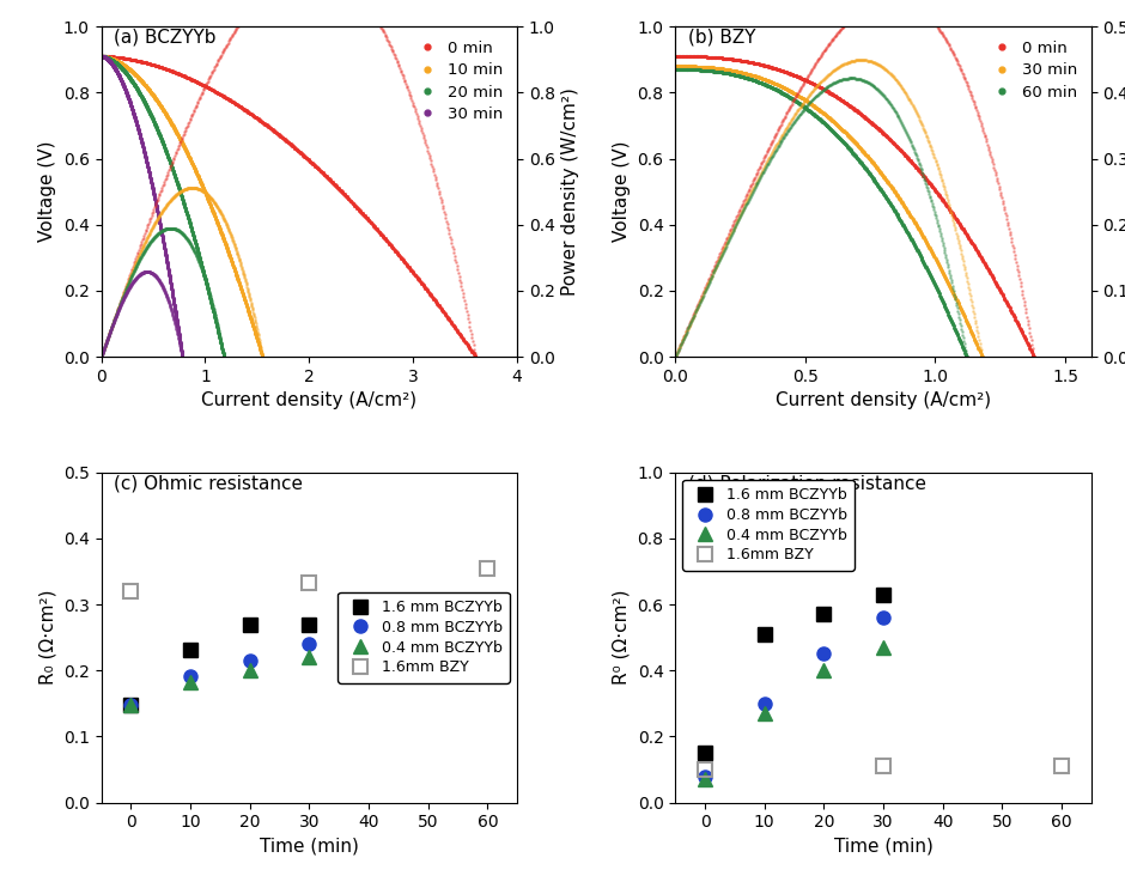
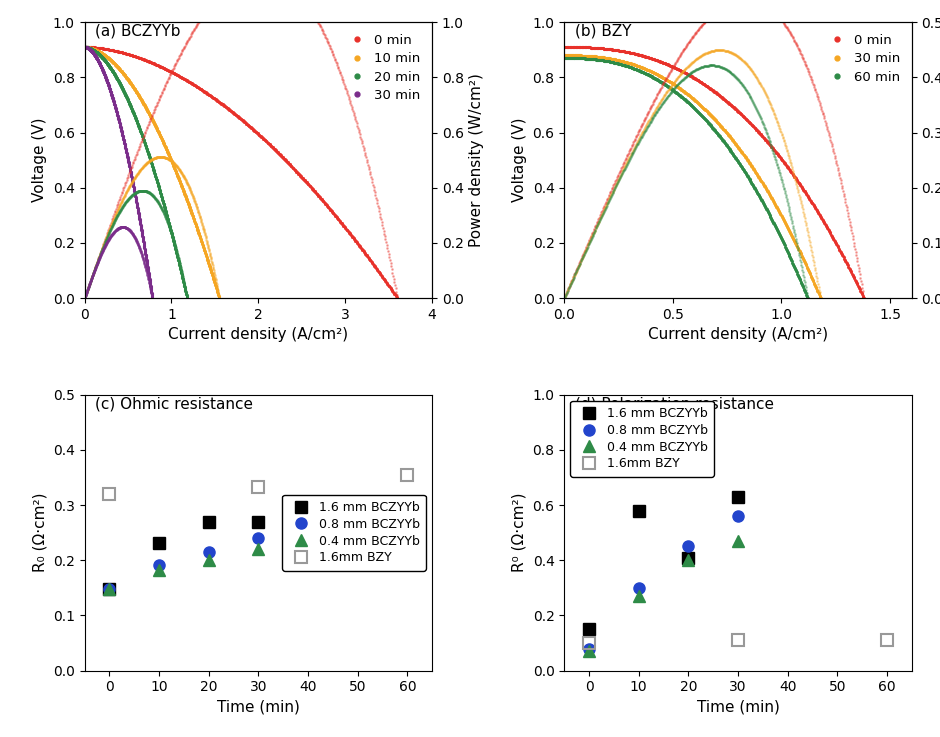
(d) Polarization resistance/1.6 mm BCZYYb/10: 0.51 -> 0.58
(d) Polarization resistance/1.6 mm BCZYYb/20: 0.57 -> 0.41
